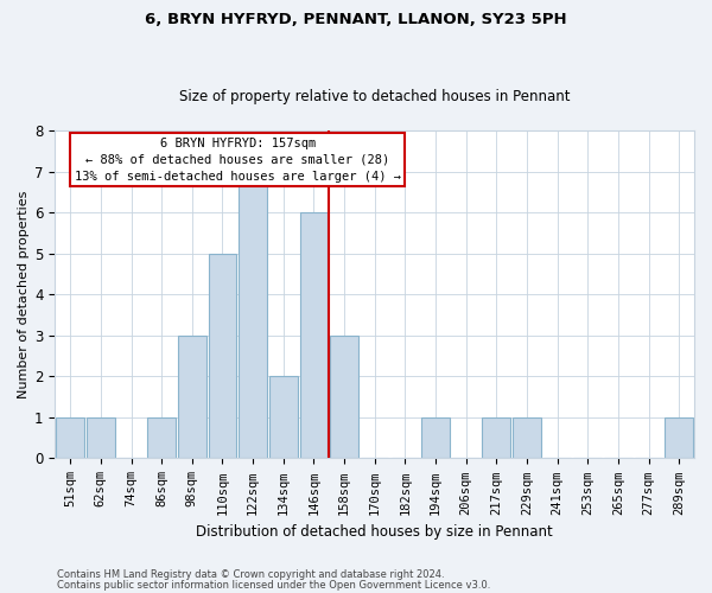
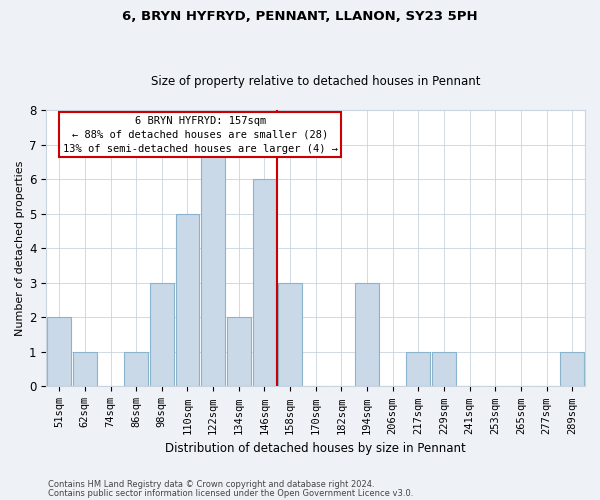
51sqm: 1 -> 2
194sqm: 1 -> 3
